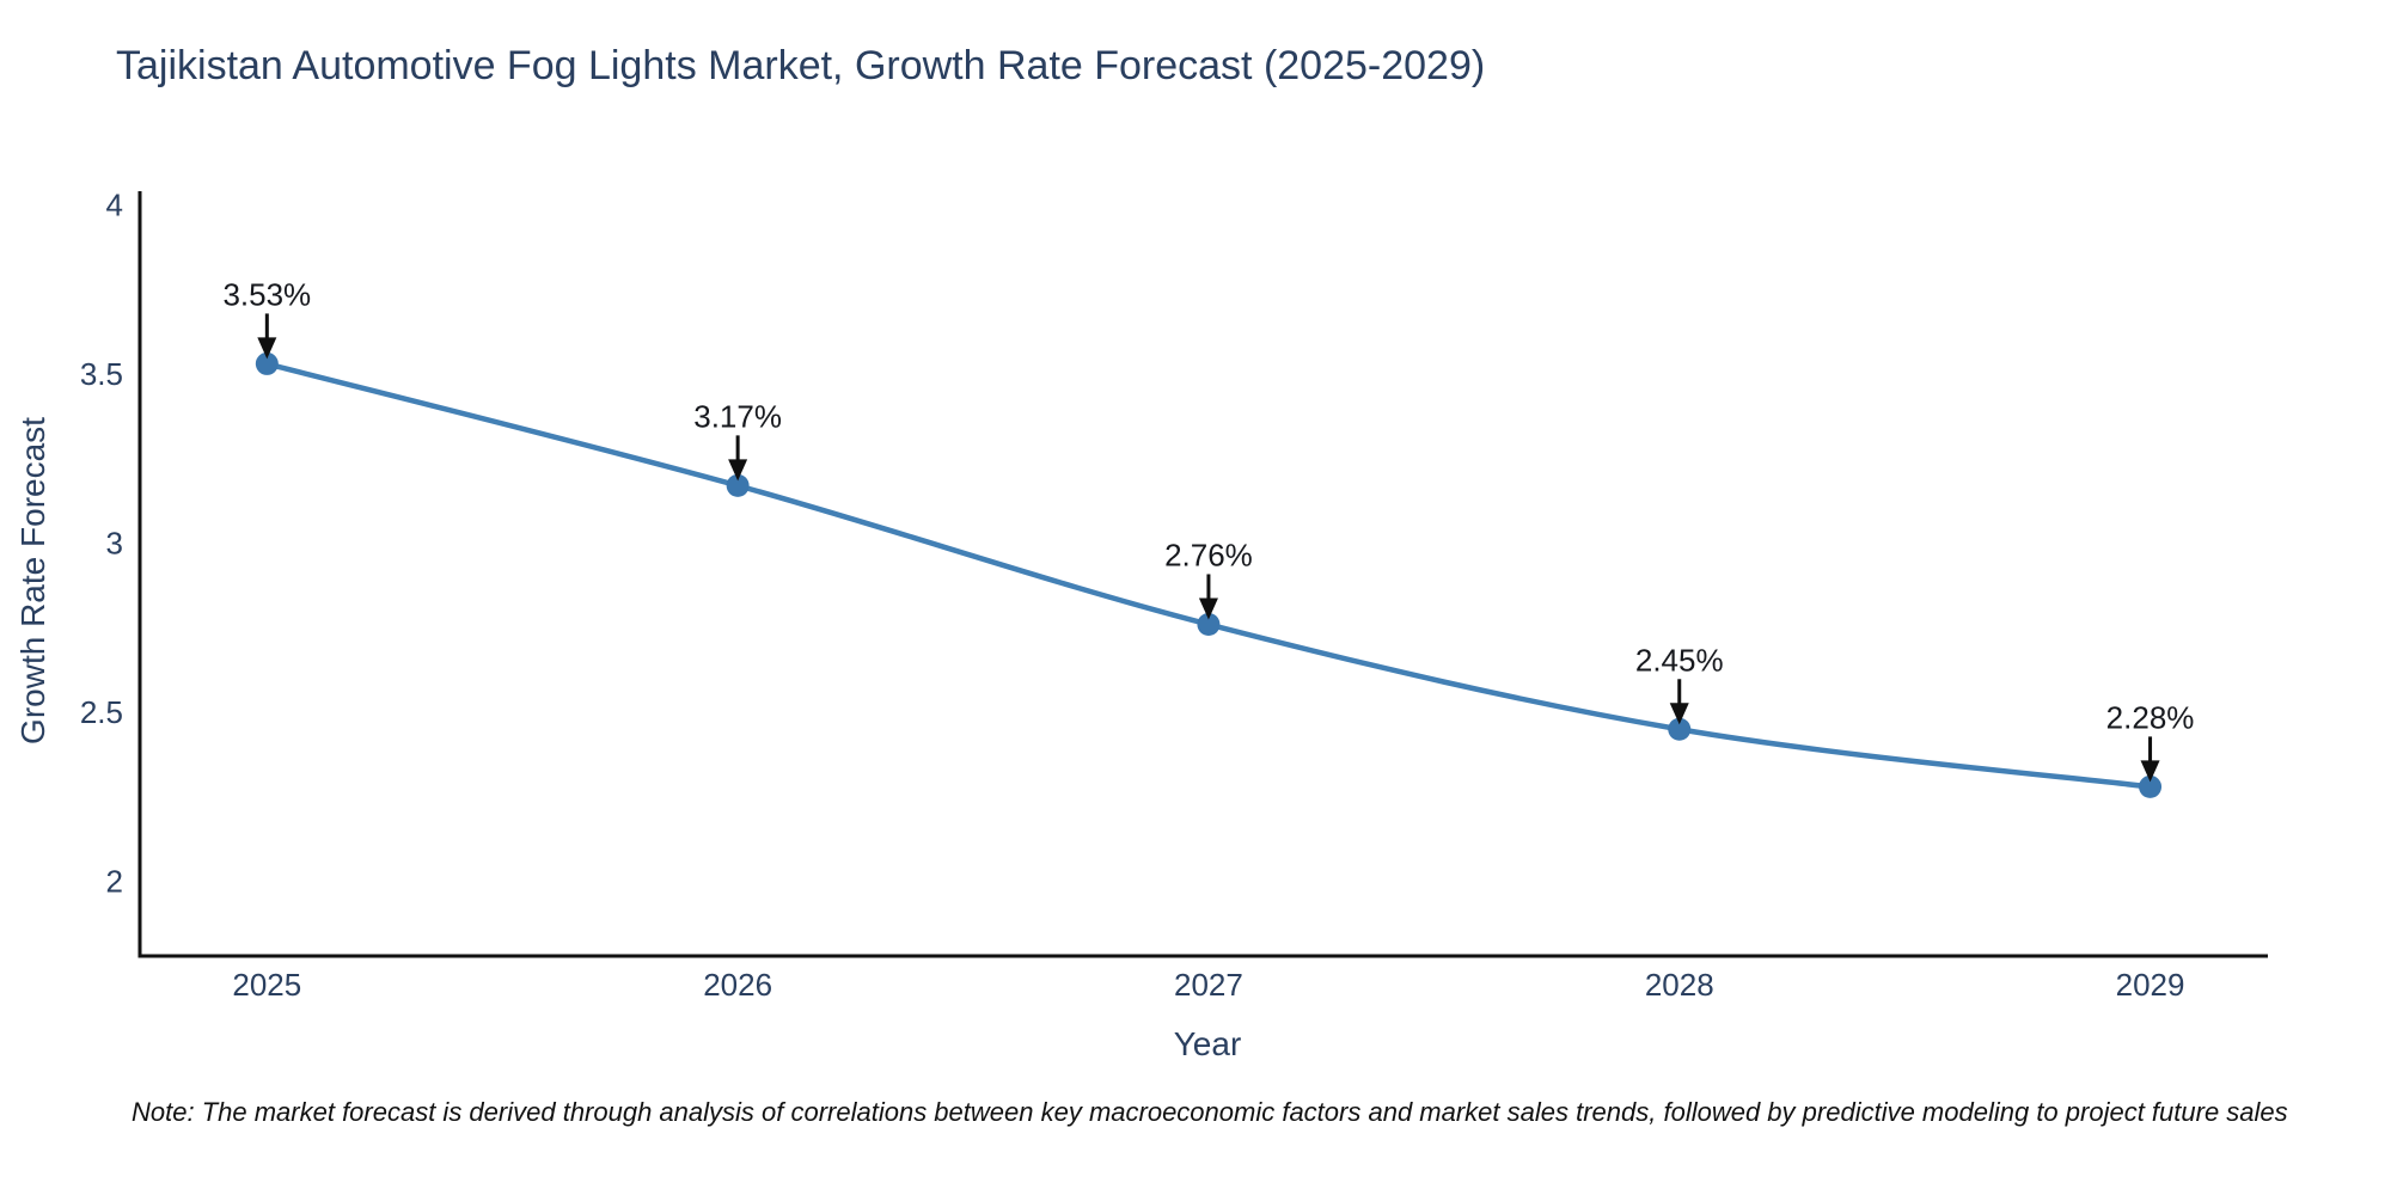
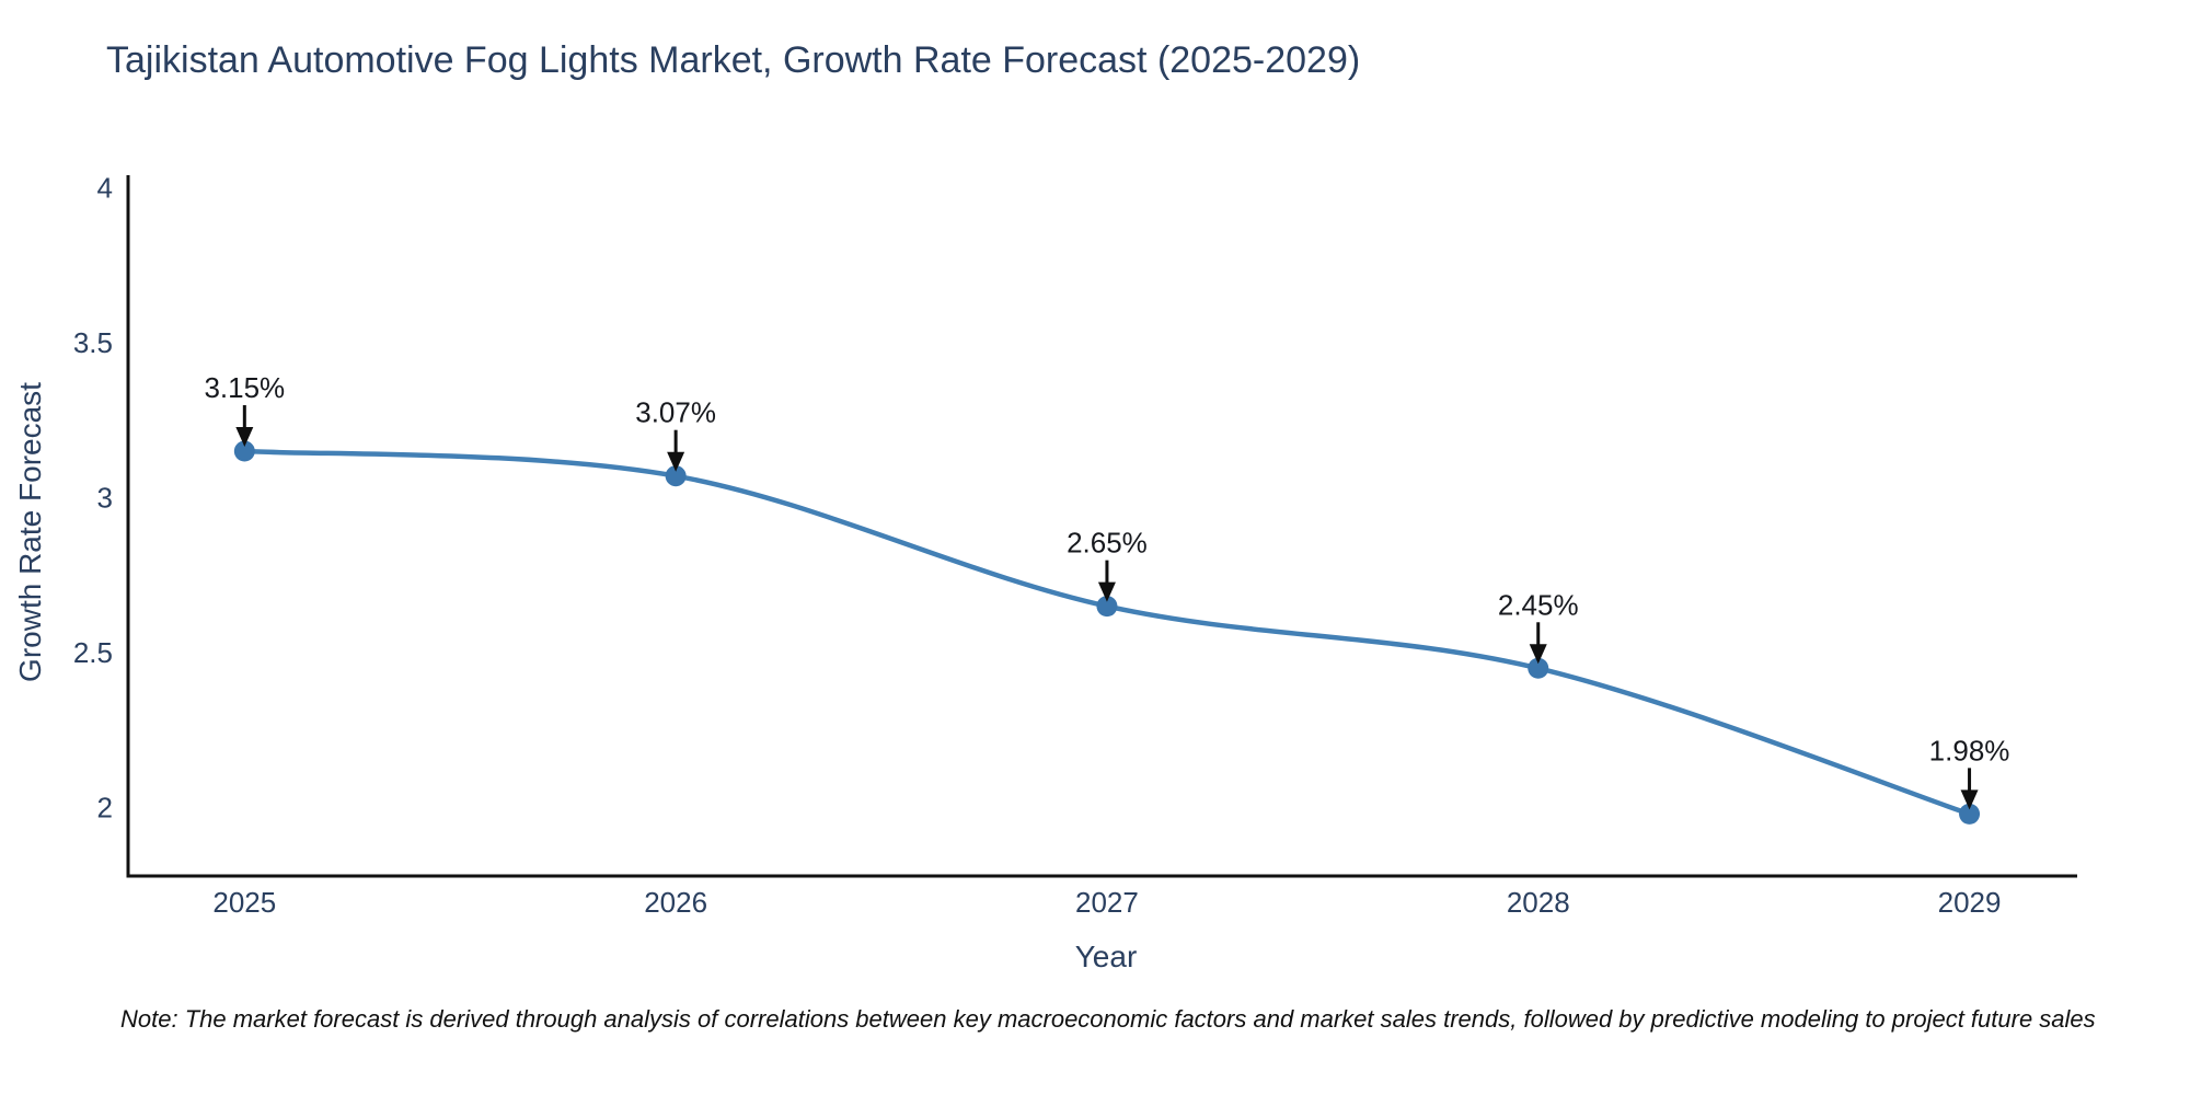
2025: 3.53% -> 3.15%
2026: 3.17% -> 3.07%
2027: 2.76% -> 2.65%
2029: 2.28% -> 1.98%
